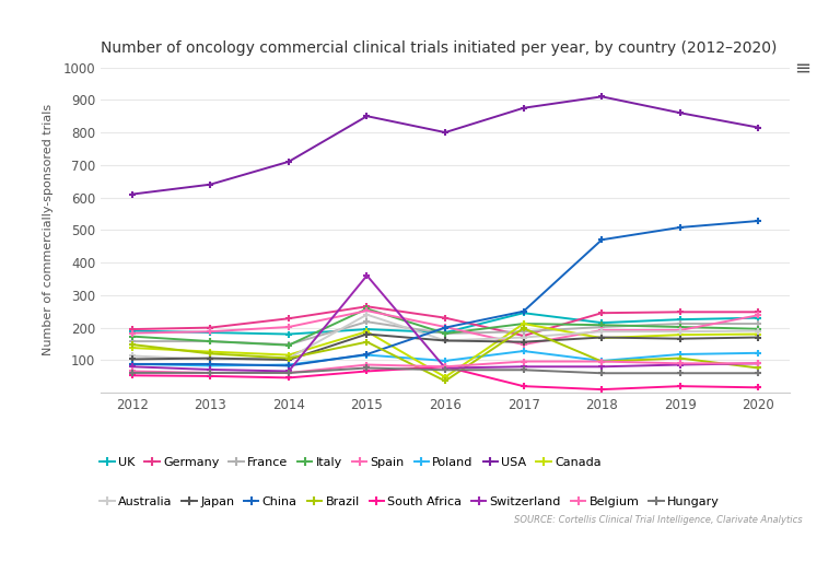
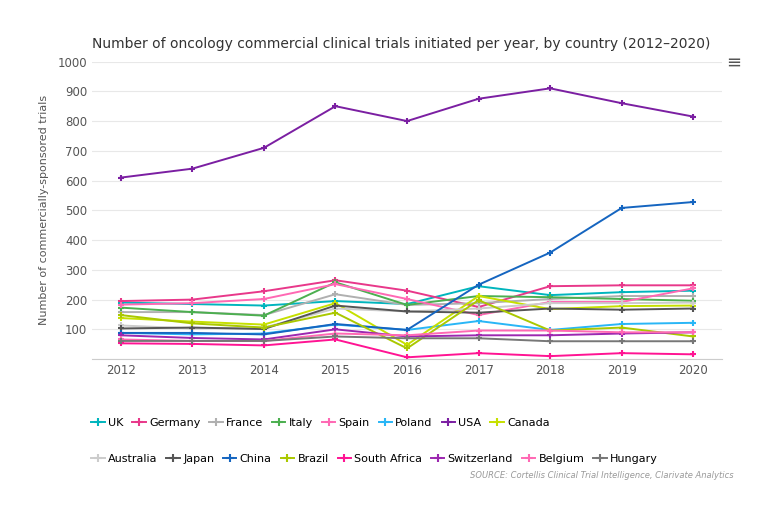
Australia/2015: 240 -> 170
Switzerland/2015: 360 -> 100
China/2016: 200 -> 98
South Africa/2016: 80 -> 6
China/2018: 470 -> 358
